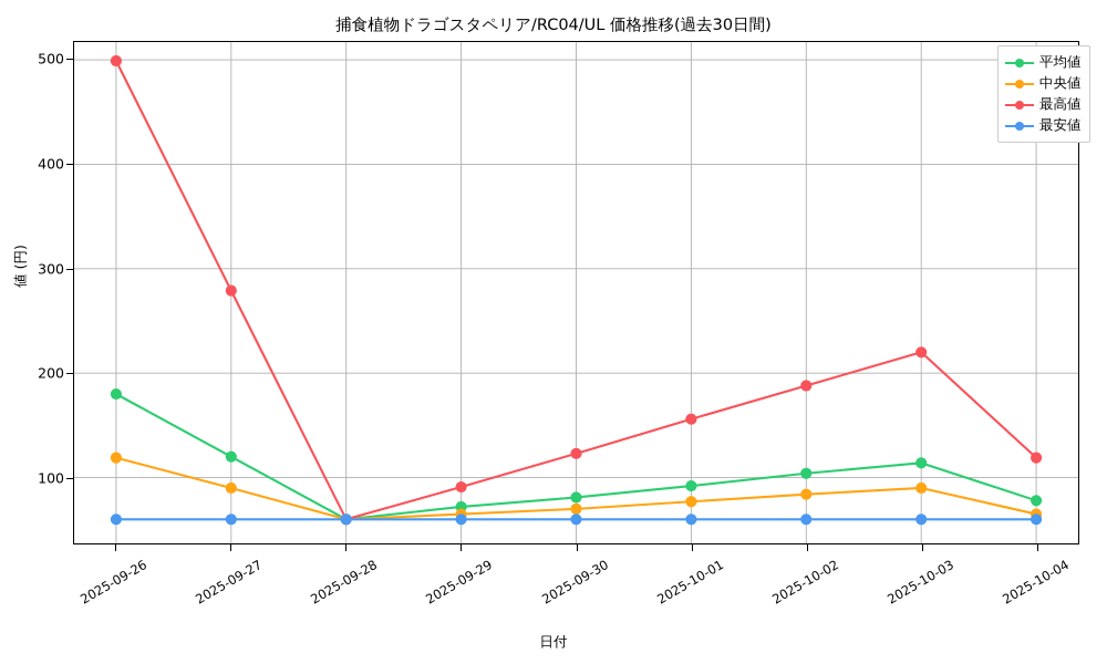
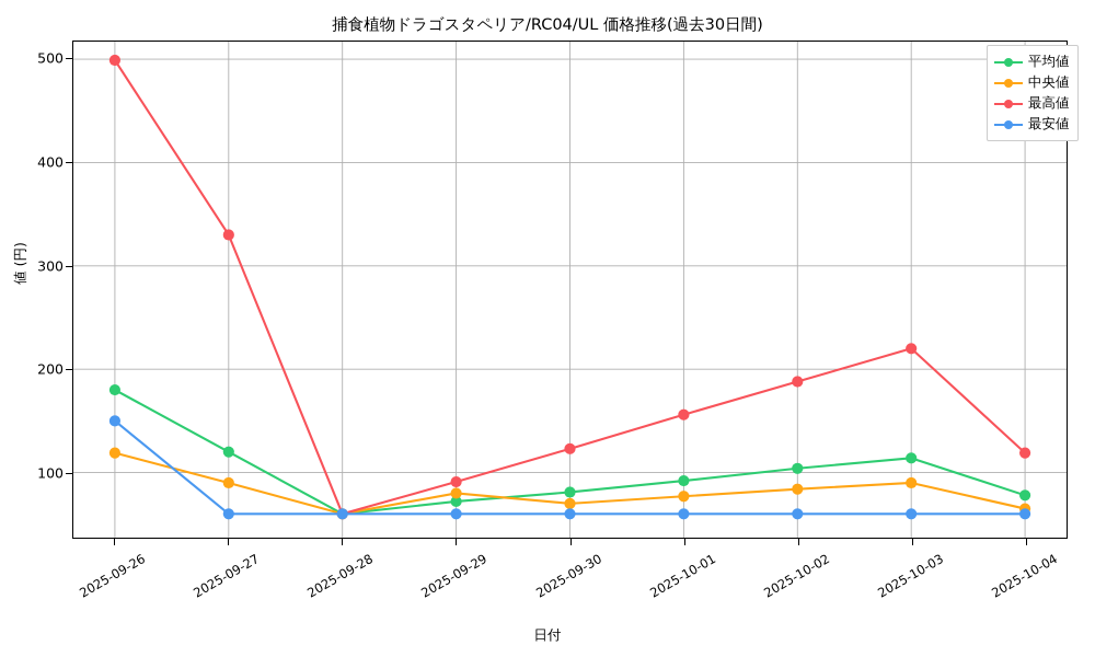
最安値/2025-09-26: 60 -> 150
最高値/2025-09-27: 280 -> 330
中央値/2025-09-29: 60 -> 80
